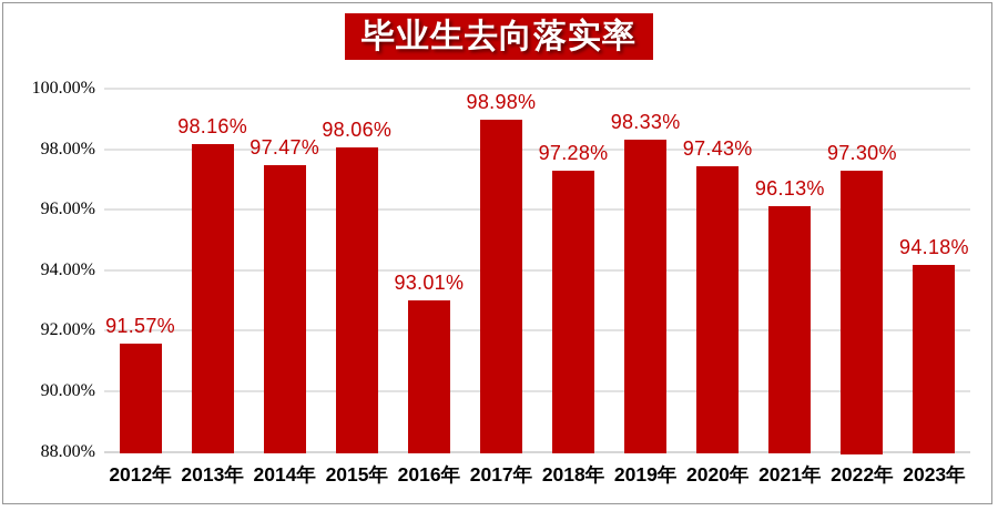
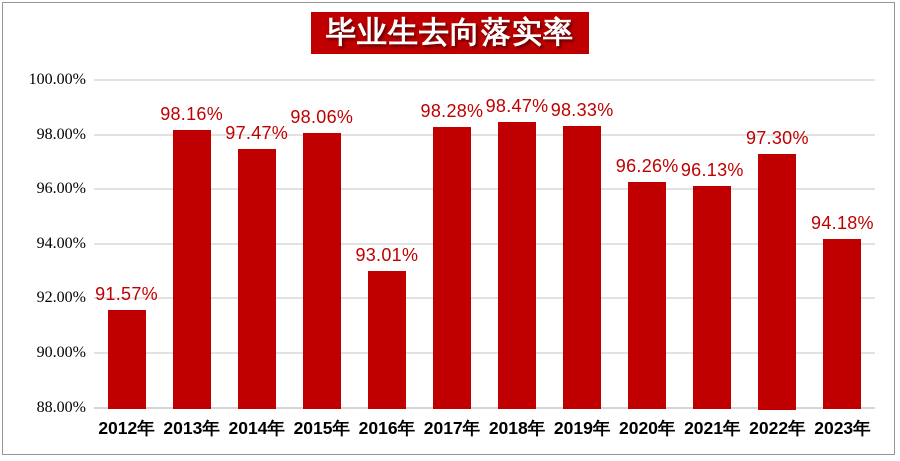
2017年: 98.98% -> 98.28%
2018年: 97.28% -> 98.47%
2020年: 97.43% -> 96.26%
